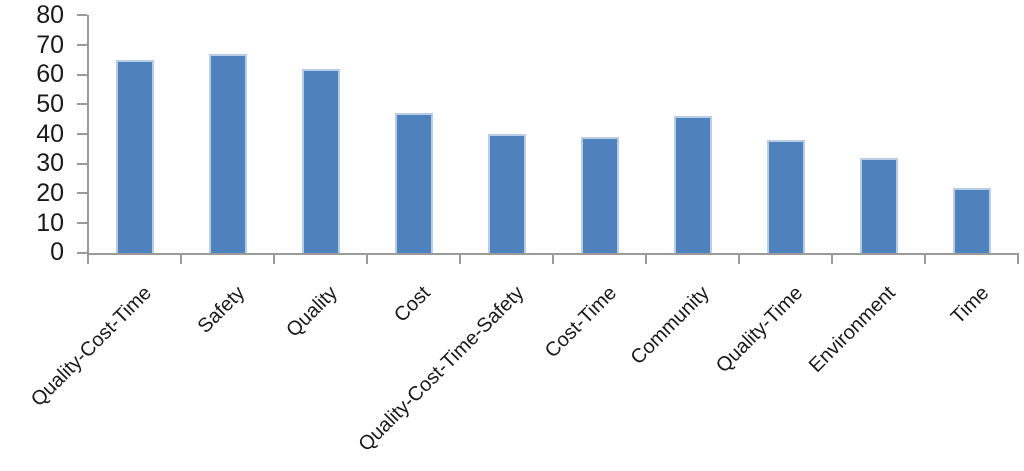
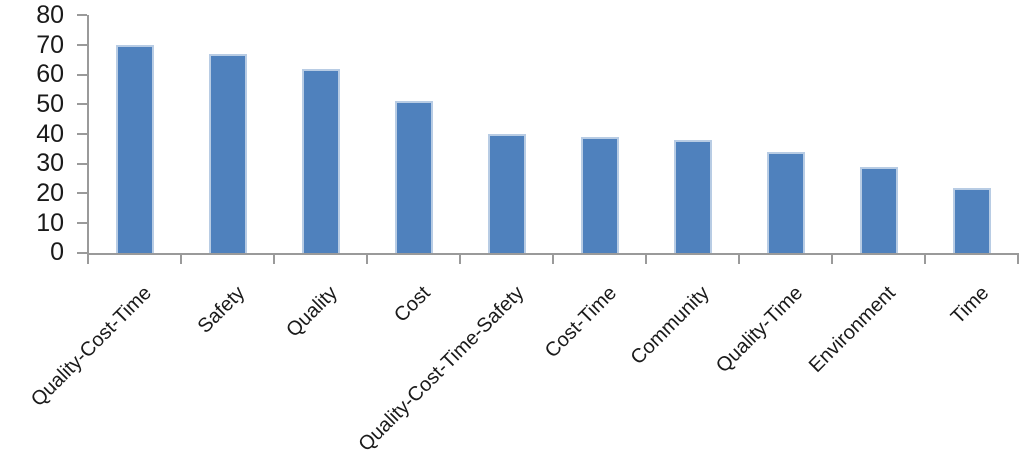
Quality-Cost-Time: 65 -> 70
Cost: 47 -> 51
Community: 46 -> 38
Quality-Time: 38 -> 34
Environment: 32 -> 29
